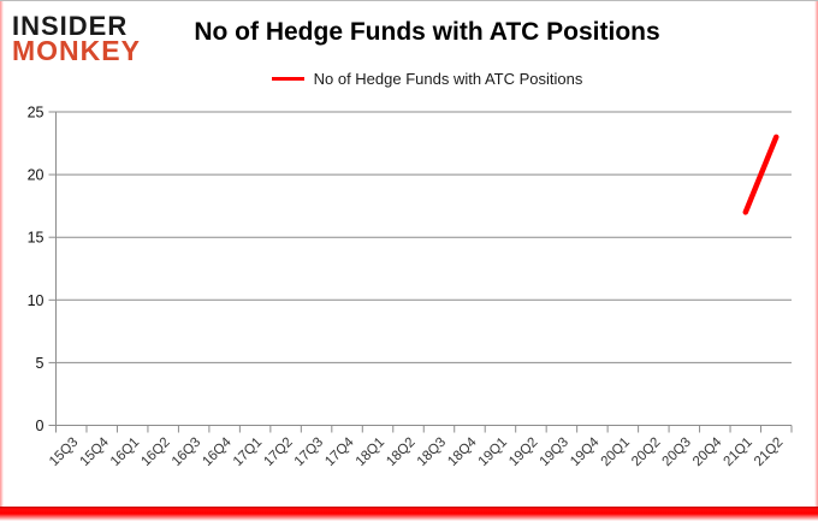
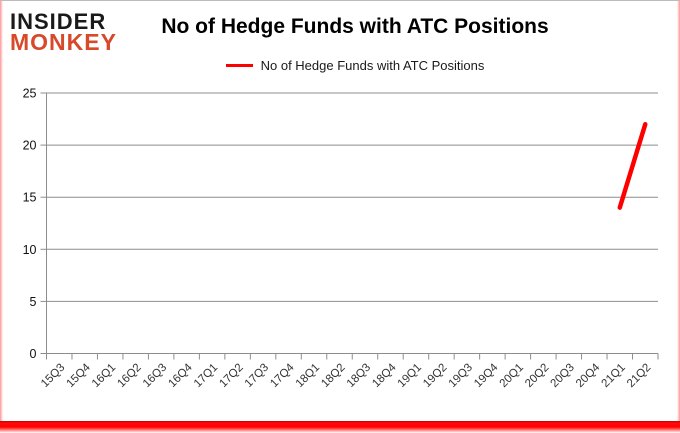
21Q1: 17 -> 14
21Q2: 23 -> 22
